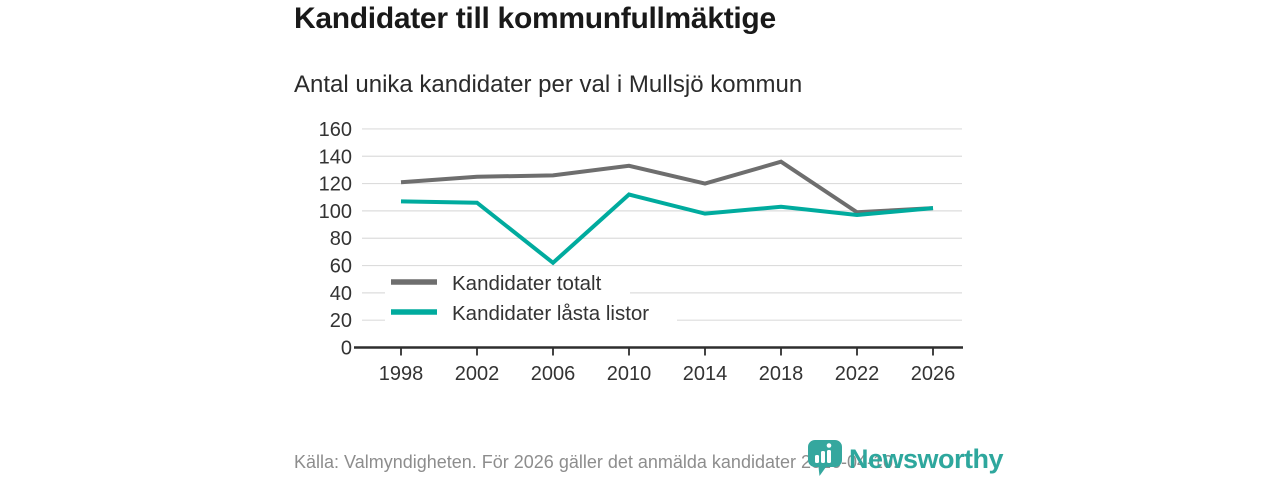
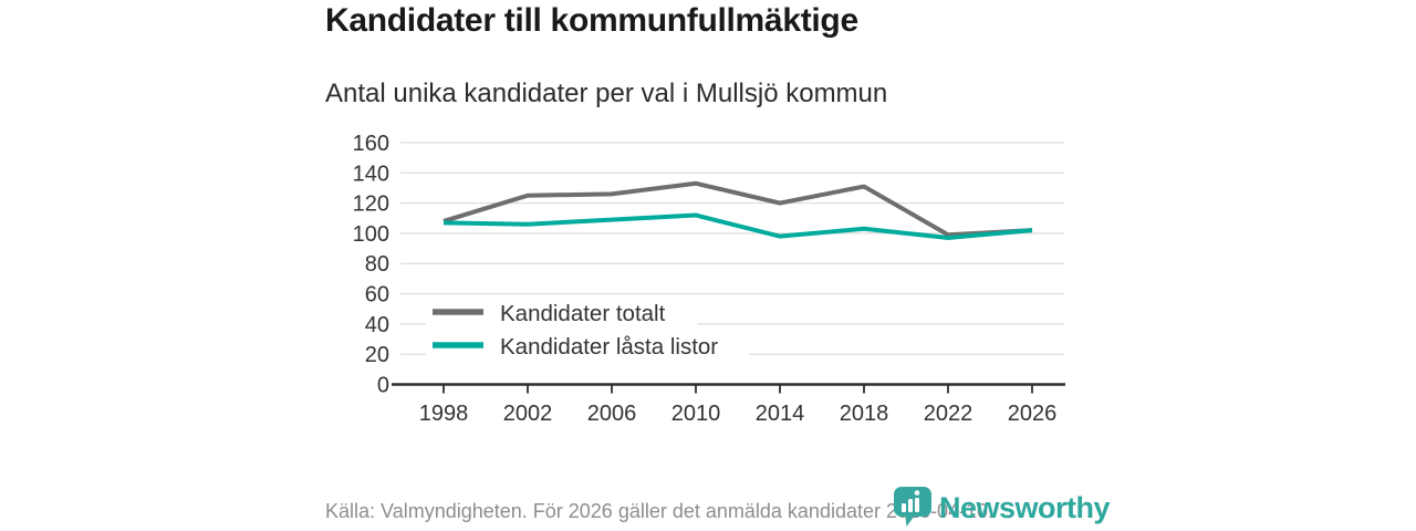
Kandidater totalt/1998: 121 -> 108
Kandidater låsta listor/2006: 62 -> 109
Kandidater totalt/2018: 136 -> 131
